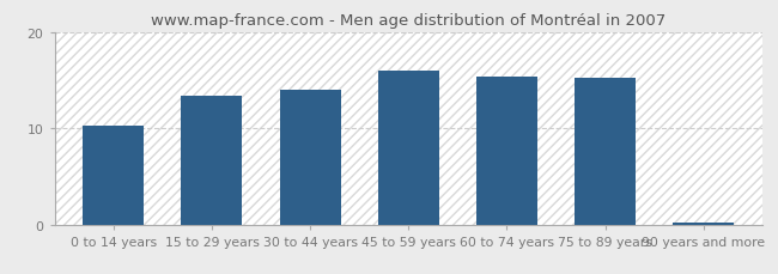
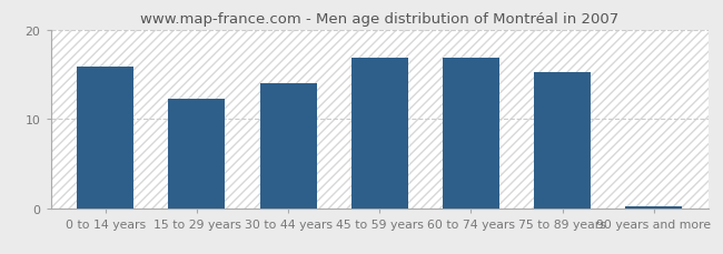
0 to 14 years: 10.2 -> 15.8
15 to 29 years: 13.4 -> 12.2
45 to 59 years: 16.0 -> 16.8
60 to 74 years: 15.4 -> 16.9
